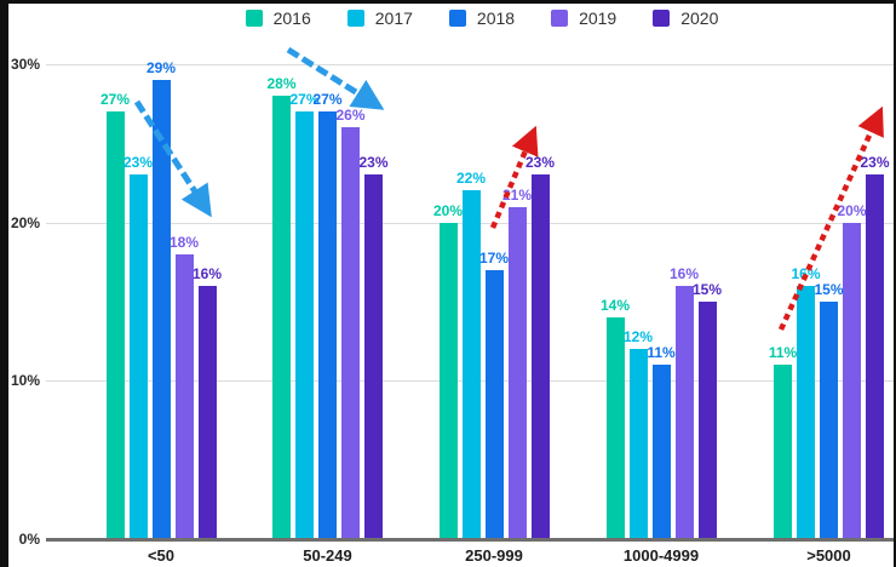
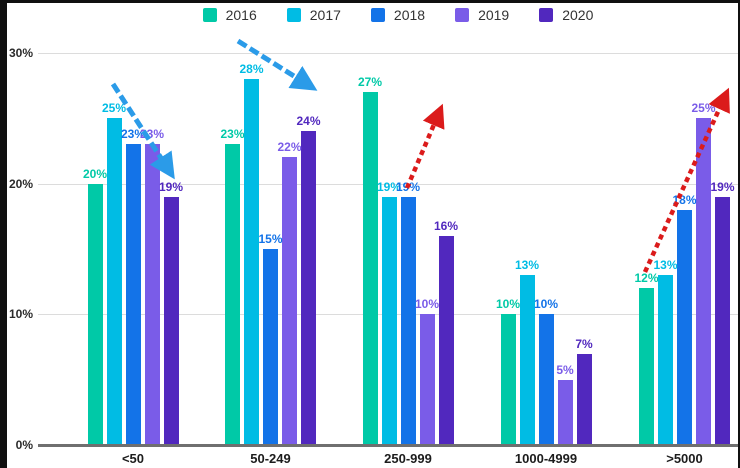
2016/<50: 27% -> 20%
2017/<50: 23% -> 25%
2018/<50: 29% -> 23%
2019/<50: 18% -> 23%
2020/<50: 16% -> 19%
2016/50-249: 28% -> 23%
2017/50-249: 27% -> 28%
2018/50-249: 27% -> 15%
2019/50-249: 26% -> 22%
2020/50-249: 23% -> 24%
2016/250-999: 20% -> 27%
2017/250-999: 22% -> 19%
2018/250-999: 17% -> 19%
2019/250-999: 21% -> 10%
2020/250-999: 23% -> 16%
2016/1000-4999: 14% -> 10%
2017/1000-4999: 12% -> 13%
2018/1000-4999: 11% -> 10%
2019/1000-4999: 16% -> 5%
2020/1000-4999: 15% -> 7%
2016/>5000: 11% -> 12%
2017/>5000: 16% -> 13%
2018/>5000: 15% -> 18%
2019/>5000: 20% -> 25%
2020/>5000: 23% -> 19%
